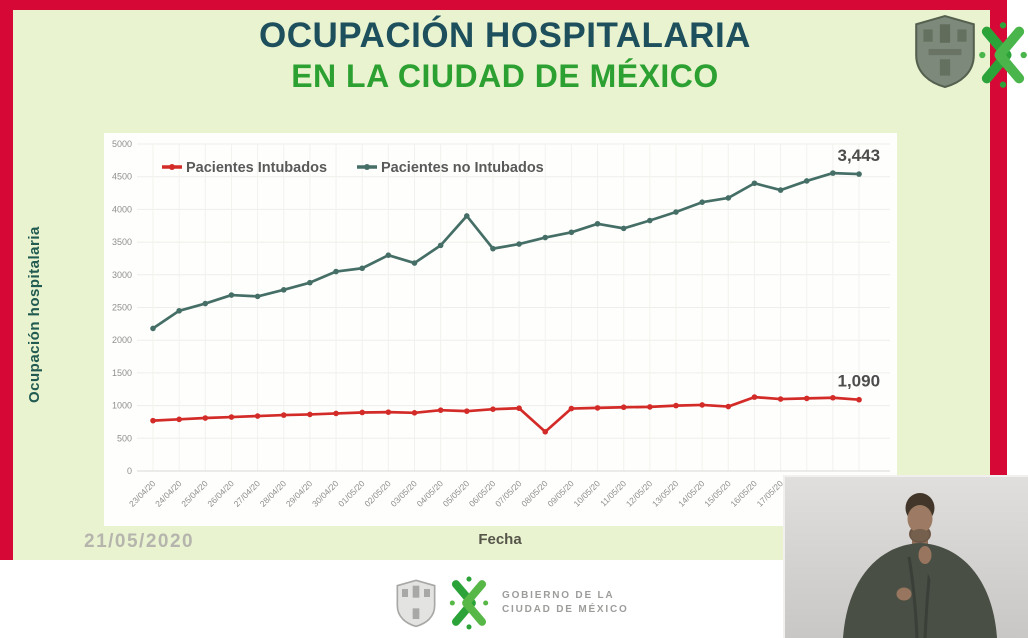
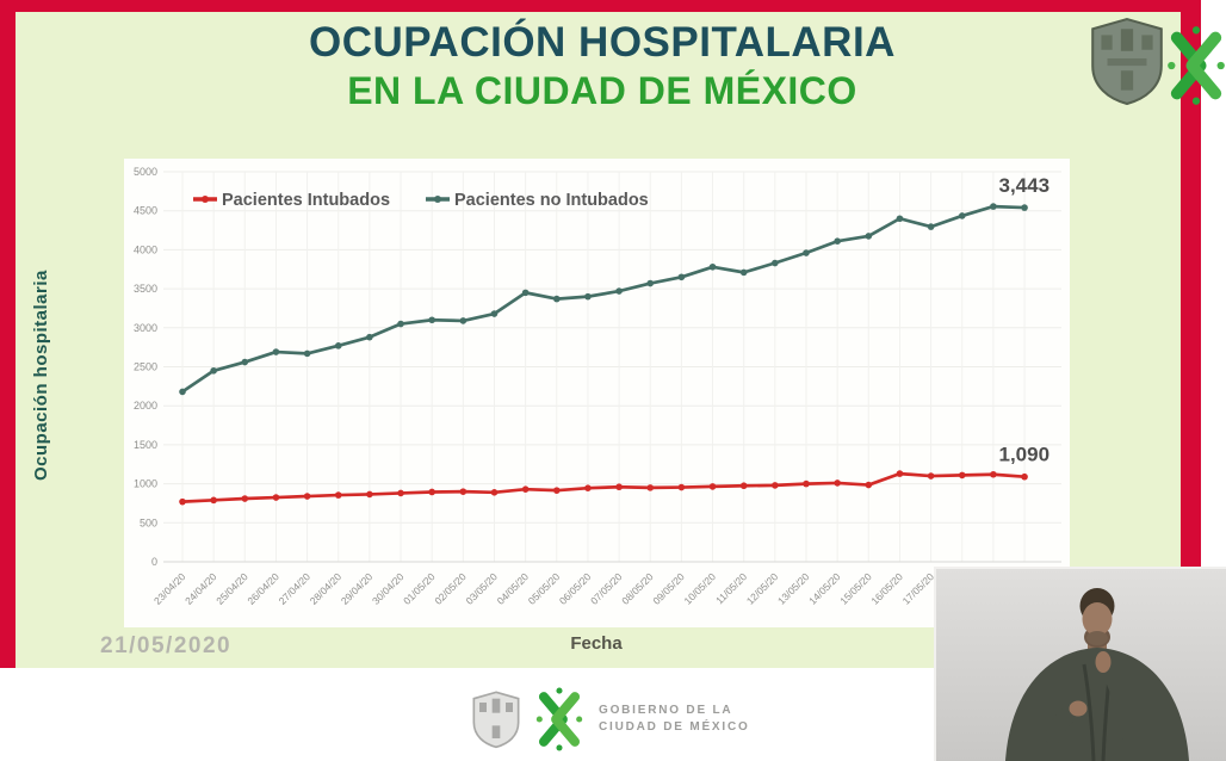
Pacientes no Intubados/02/05/20: 3300 -> 3100
Pacientes no Intubados/05/05/20: 3900 -> 3400
Pacientes Intubados/08/05/20: 600 -> 1000
